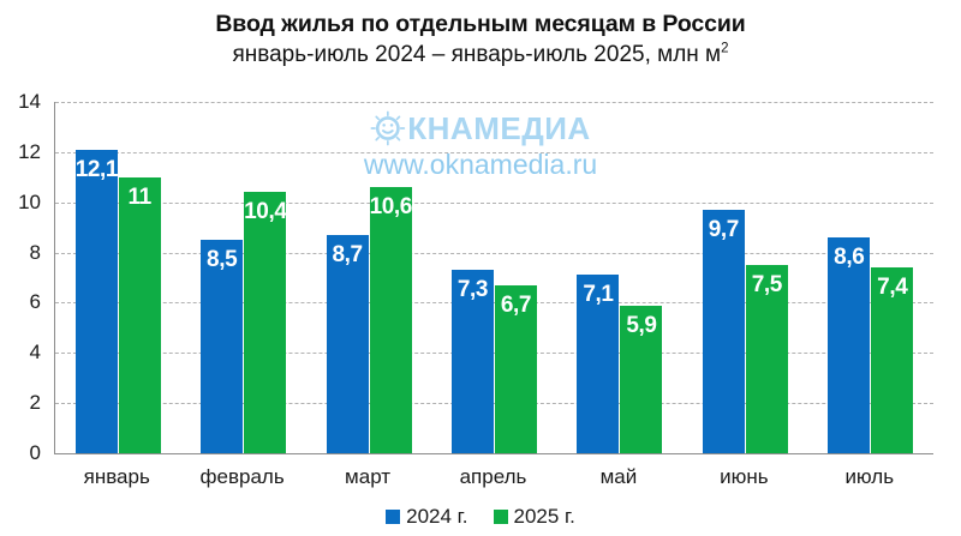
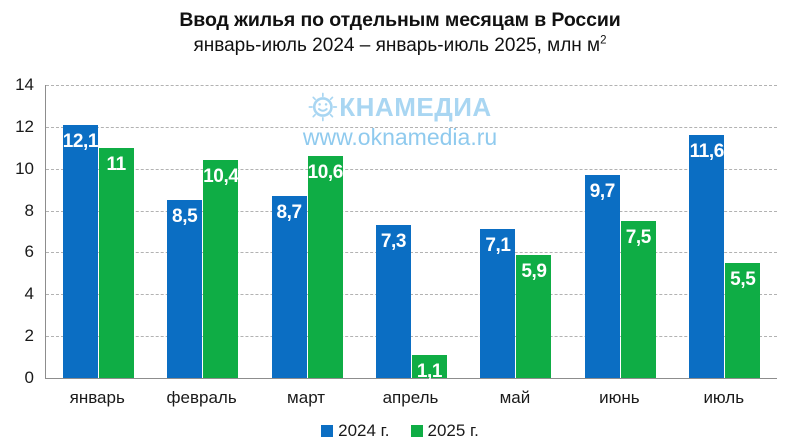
2025 г./апрель: 6,7 -> 1,1
2024 г./июль: 8,6 -> 11,6
2025 г./июль: 7,4 -> 5,5
